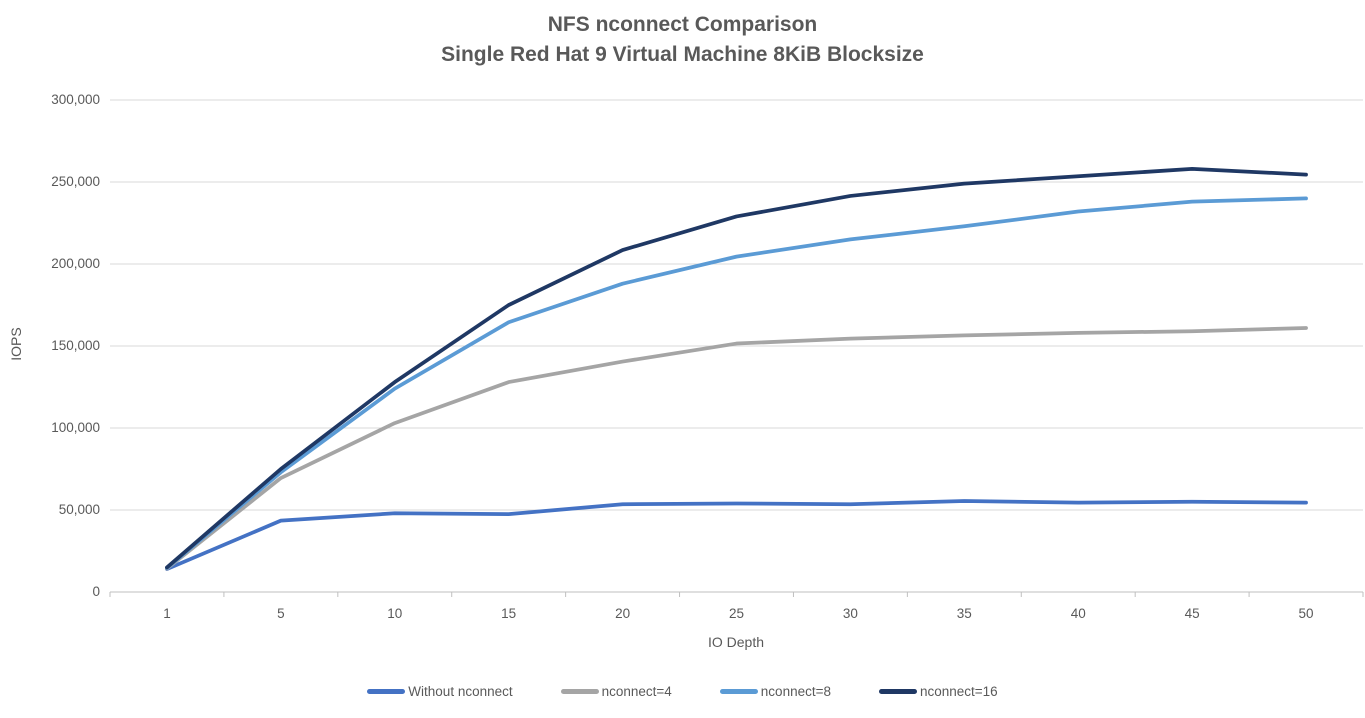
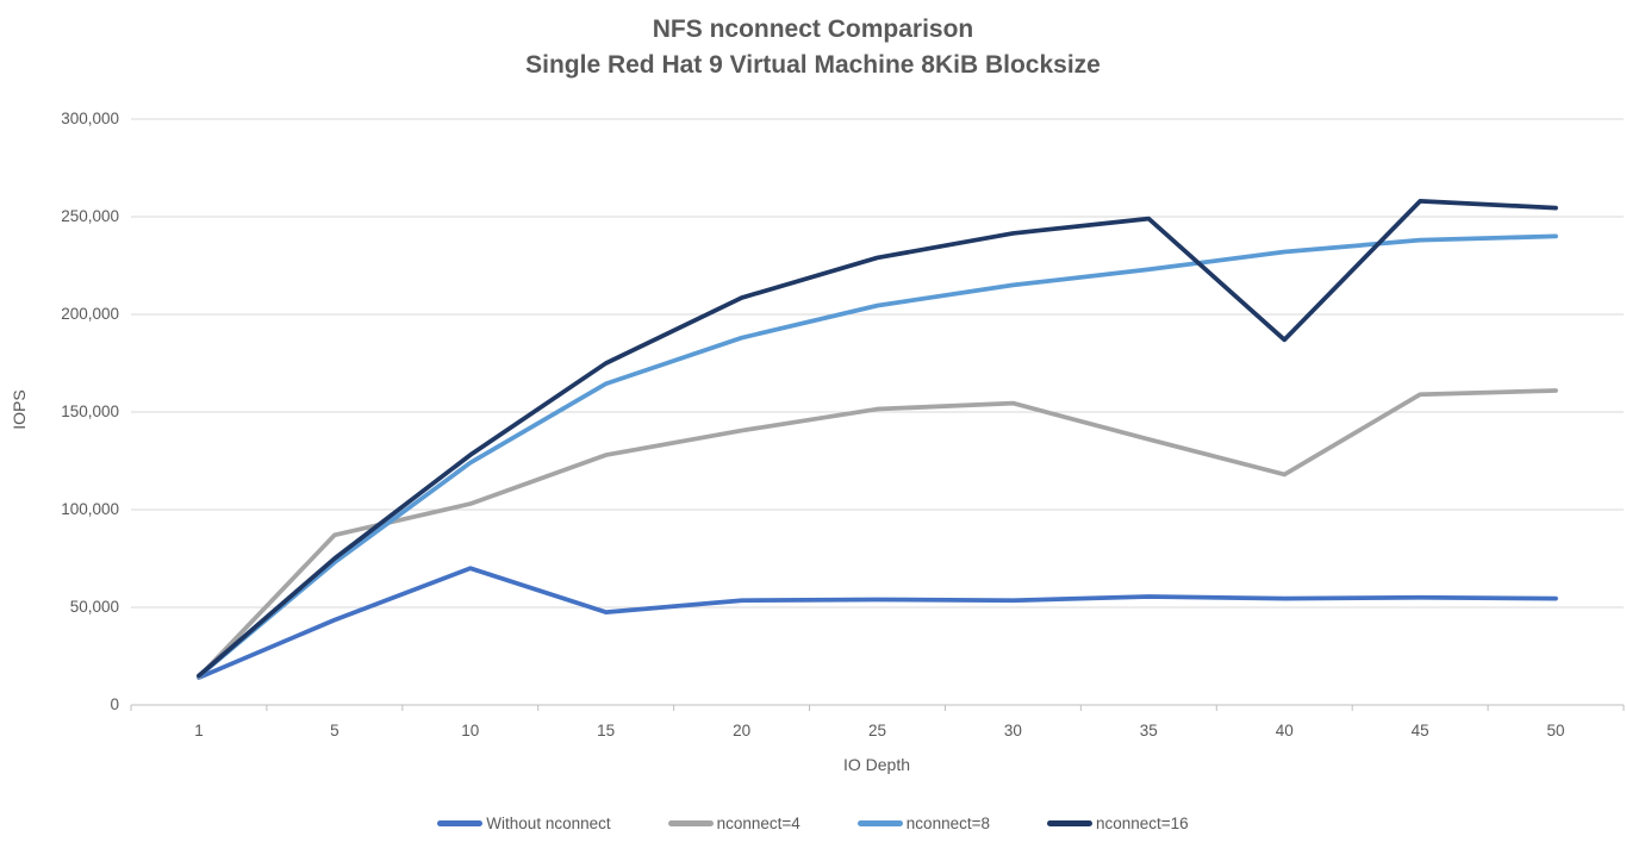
nconnect=4/5: 70000 -> 87000
Without nconnect/10: 48000 -> 70000
nconnect=4/35: 156000 -> 136000
nconnect=4/40: 158000 -> 118000
nconnect=16/40: 254000 -> 187000
